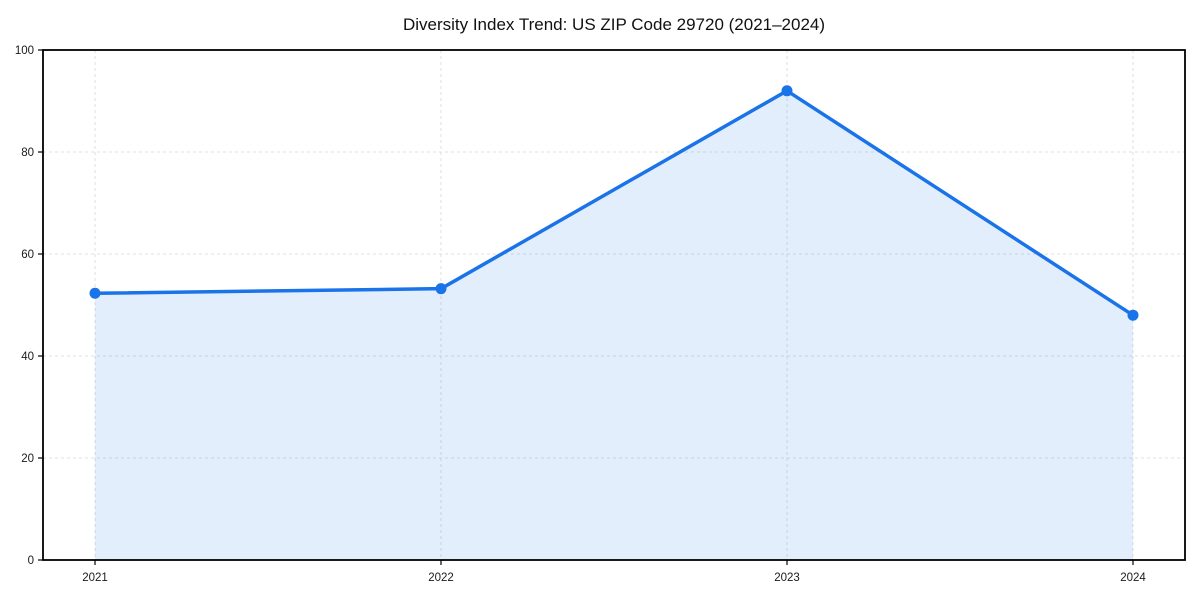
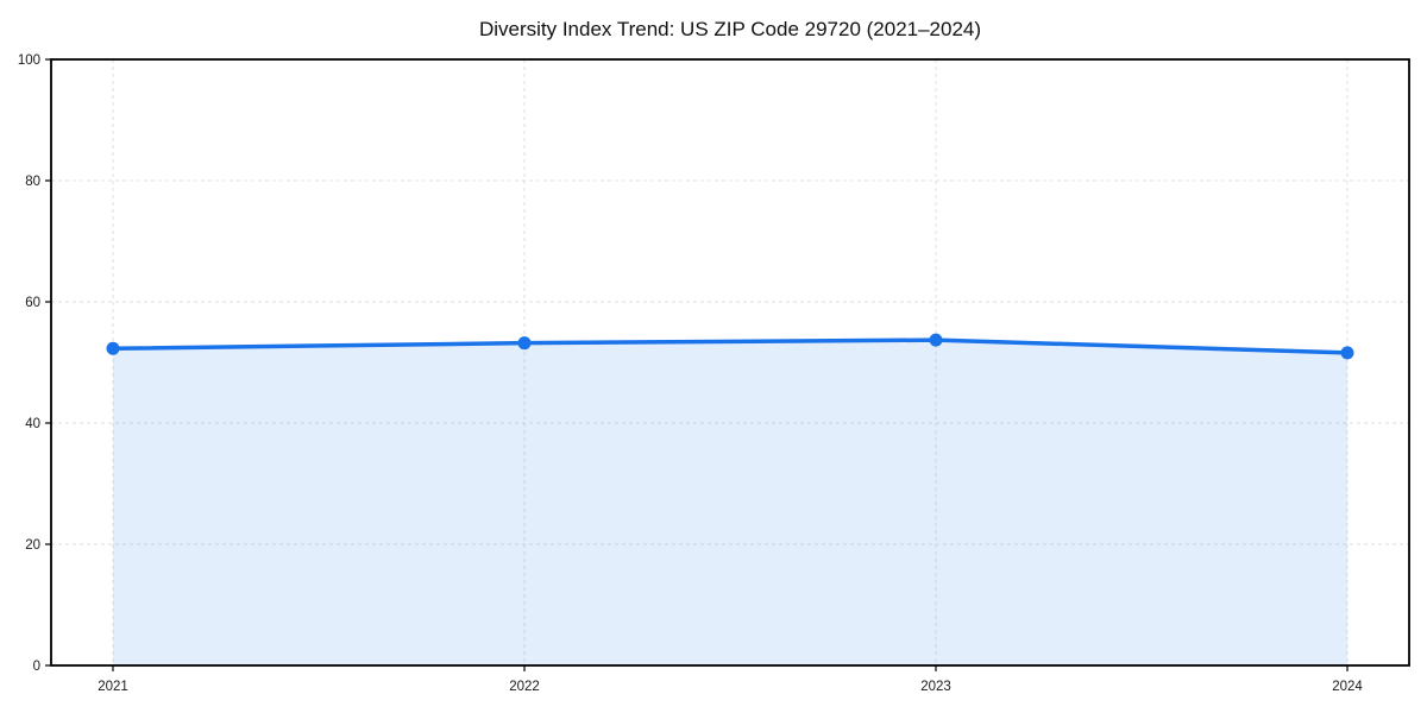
2023: 92 -> 54
2024: 48 -> 52
